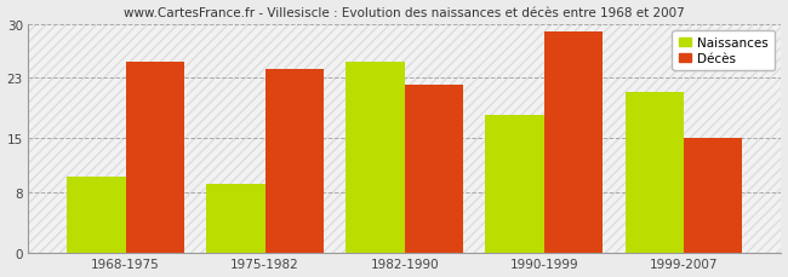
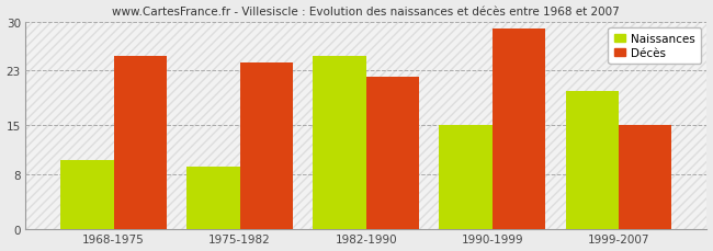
Naissances/1990-1999: 18 -> 15
Naissances/1999-2007: 21 -> 20
